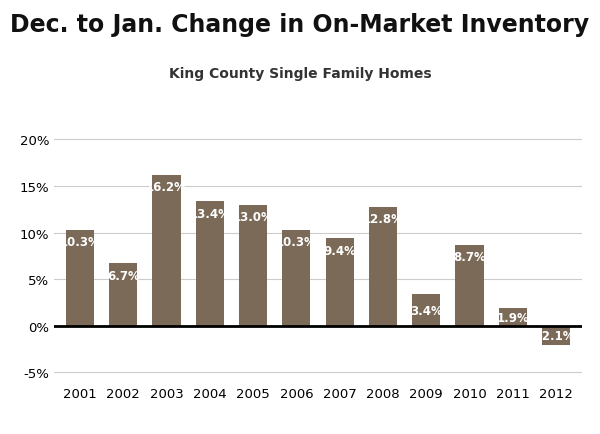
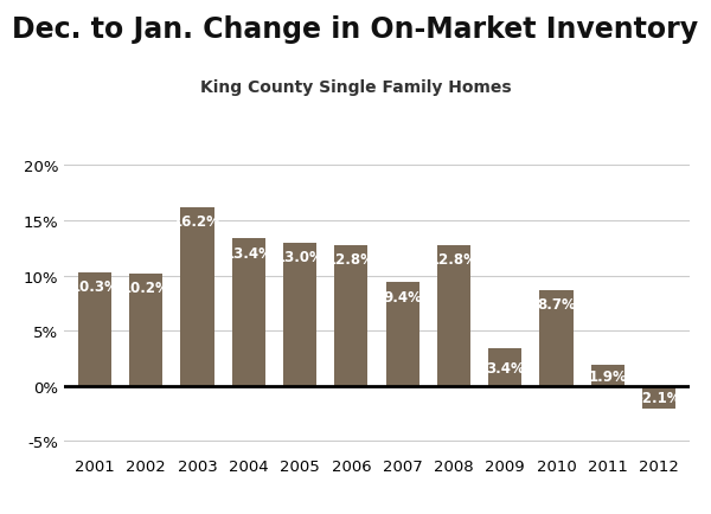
2002: 6.7% -> 10.2%
2006: 10.3% -> 12.8%
